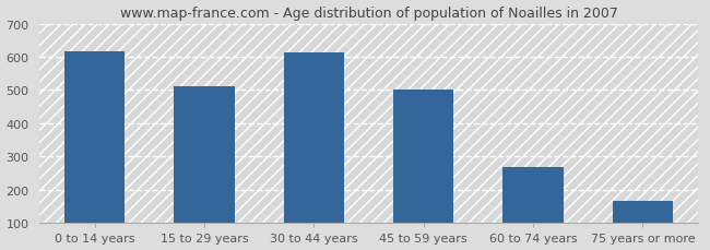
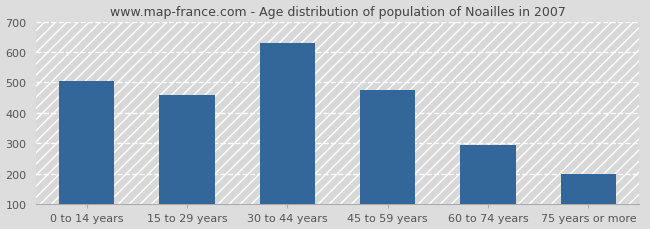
0 to 14 years: 615 -> 505
15 to 29 years: 512 -> 460
30 to 44 years: 612 -> 630
45 to 59 years: 503 -> 475
60 to 74 years: 268 -> 295
75 years or more: 168 -> 200
